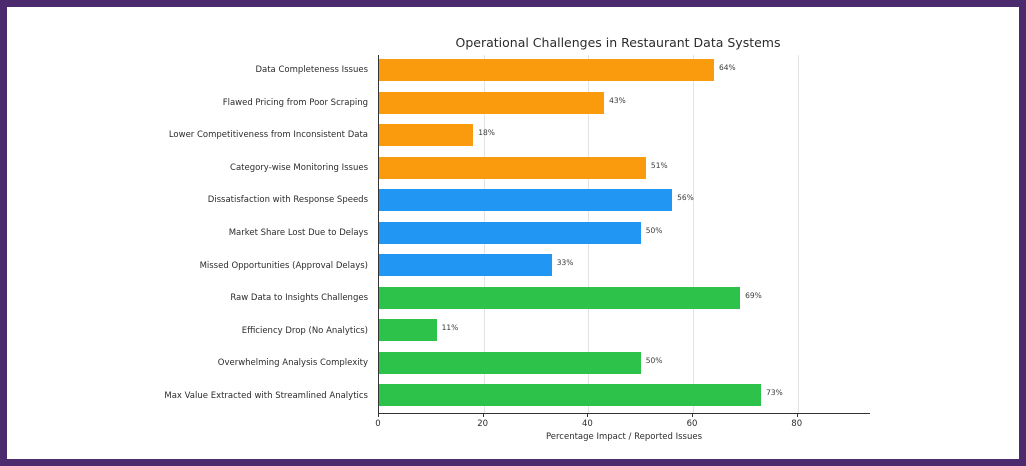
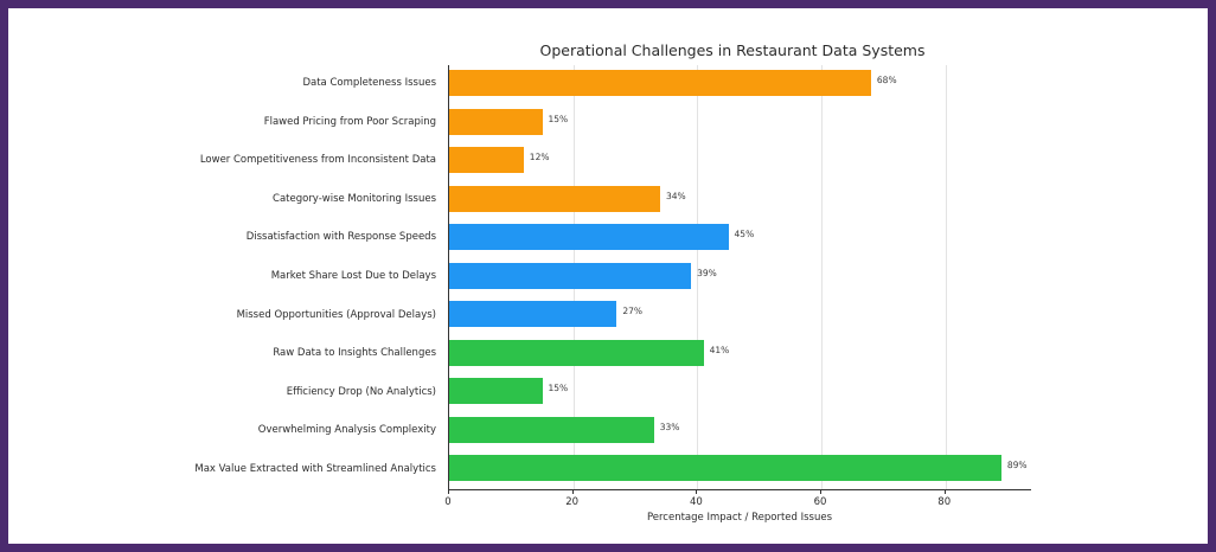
Data Completeness Issues: 64% -> 68%
Flawed Pricing from Poor Scraping: 43% -> 15%
Lower Competitiveness from Inconsistent Data: 18% -> 12%
Category-wise Monitoring Issues: 51% -> 34%
Dissatisfaction with Response Speeds: 56% -> 45%
Market Share Lost Due to Delays: 50% -> 39%
Missed Opportunities (Approval Delays): 33% -> 27%
Raw Data to Insights Challenges: 69% -> 41%
Efficiency Drop (No Analytics): 11% -> 15%
Overwhelming Analysis Complexity: 50% -> 33%
Max Value Extracted with Streamlined Analytics: 73% -> 89%
